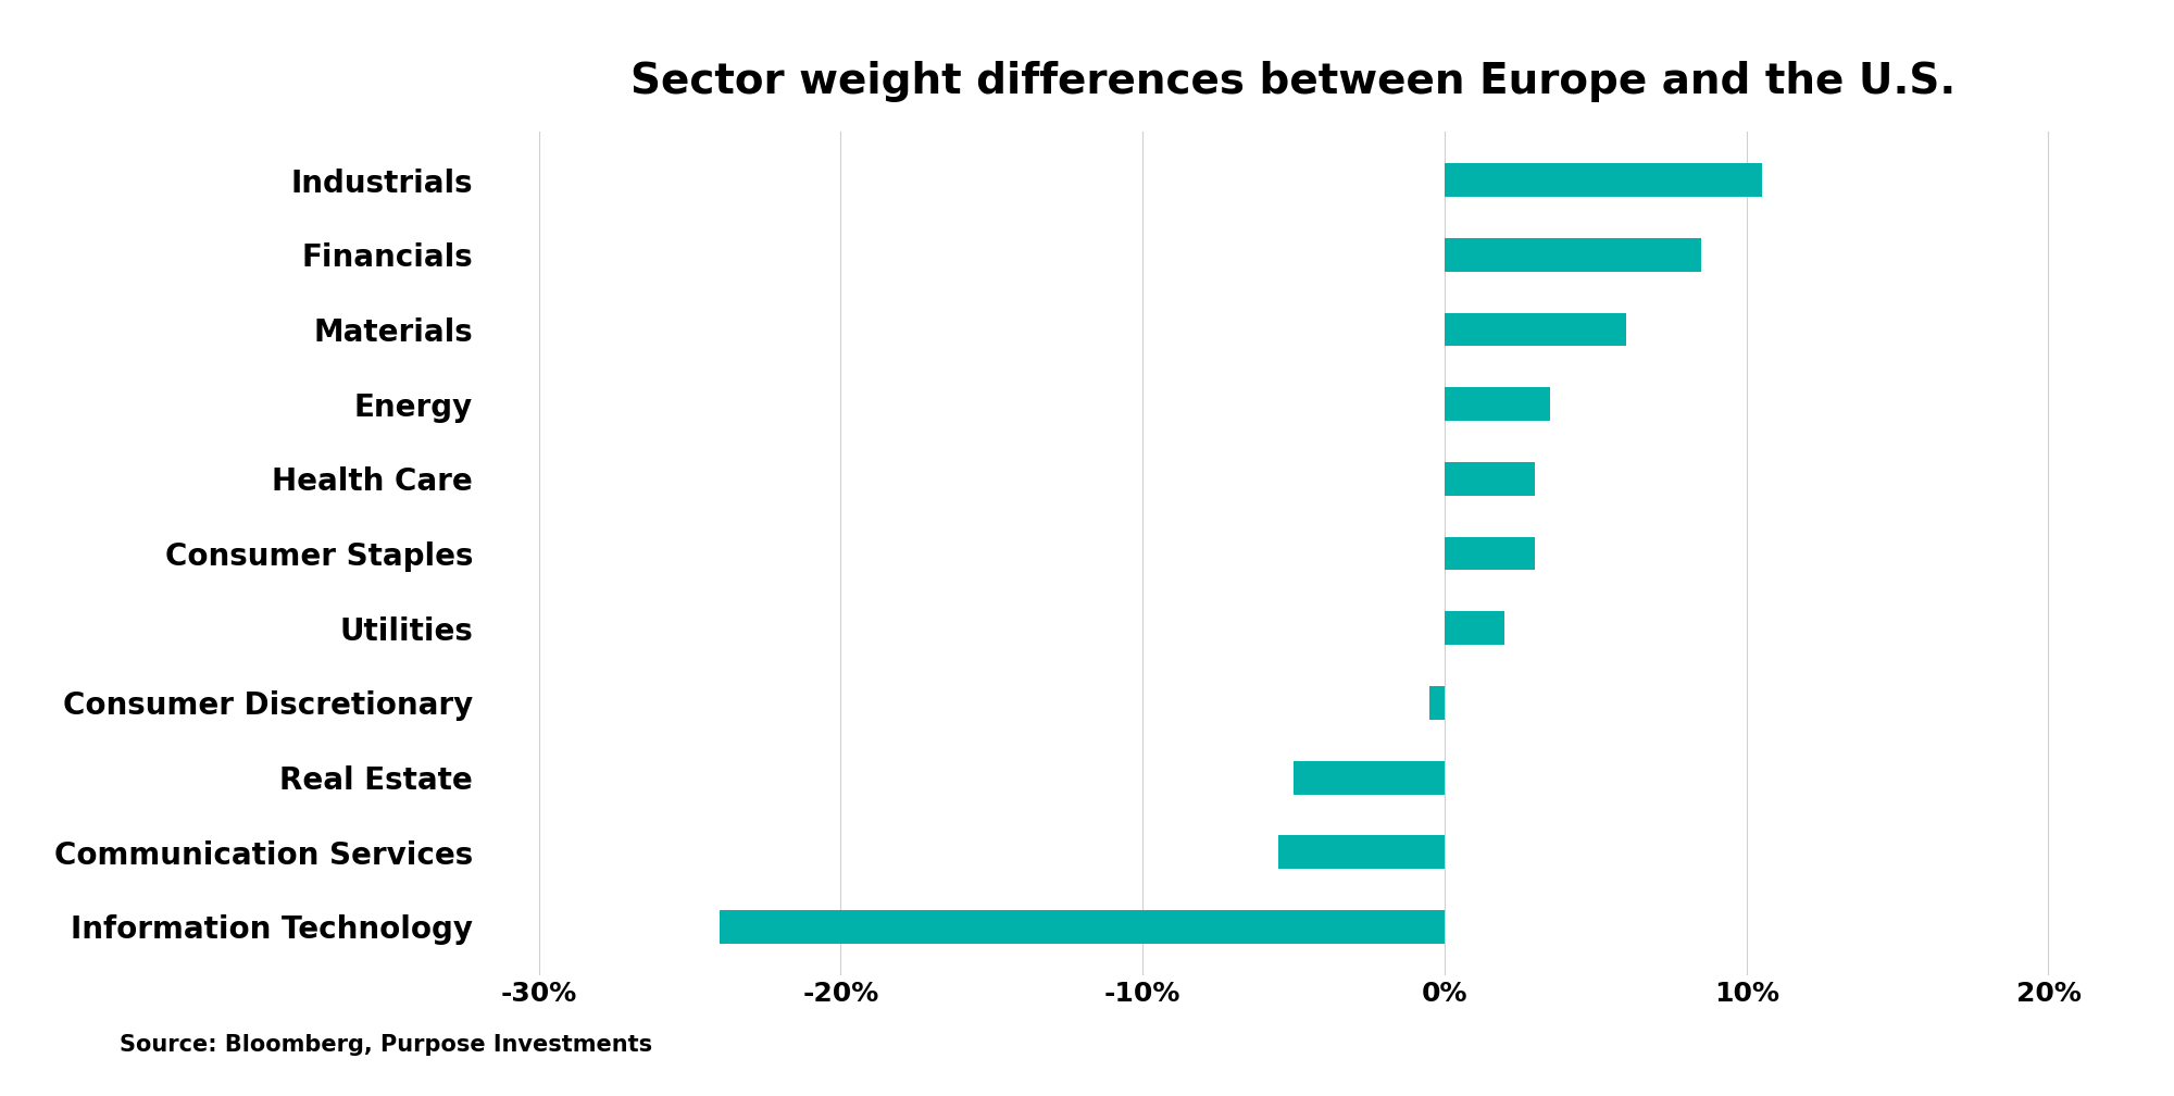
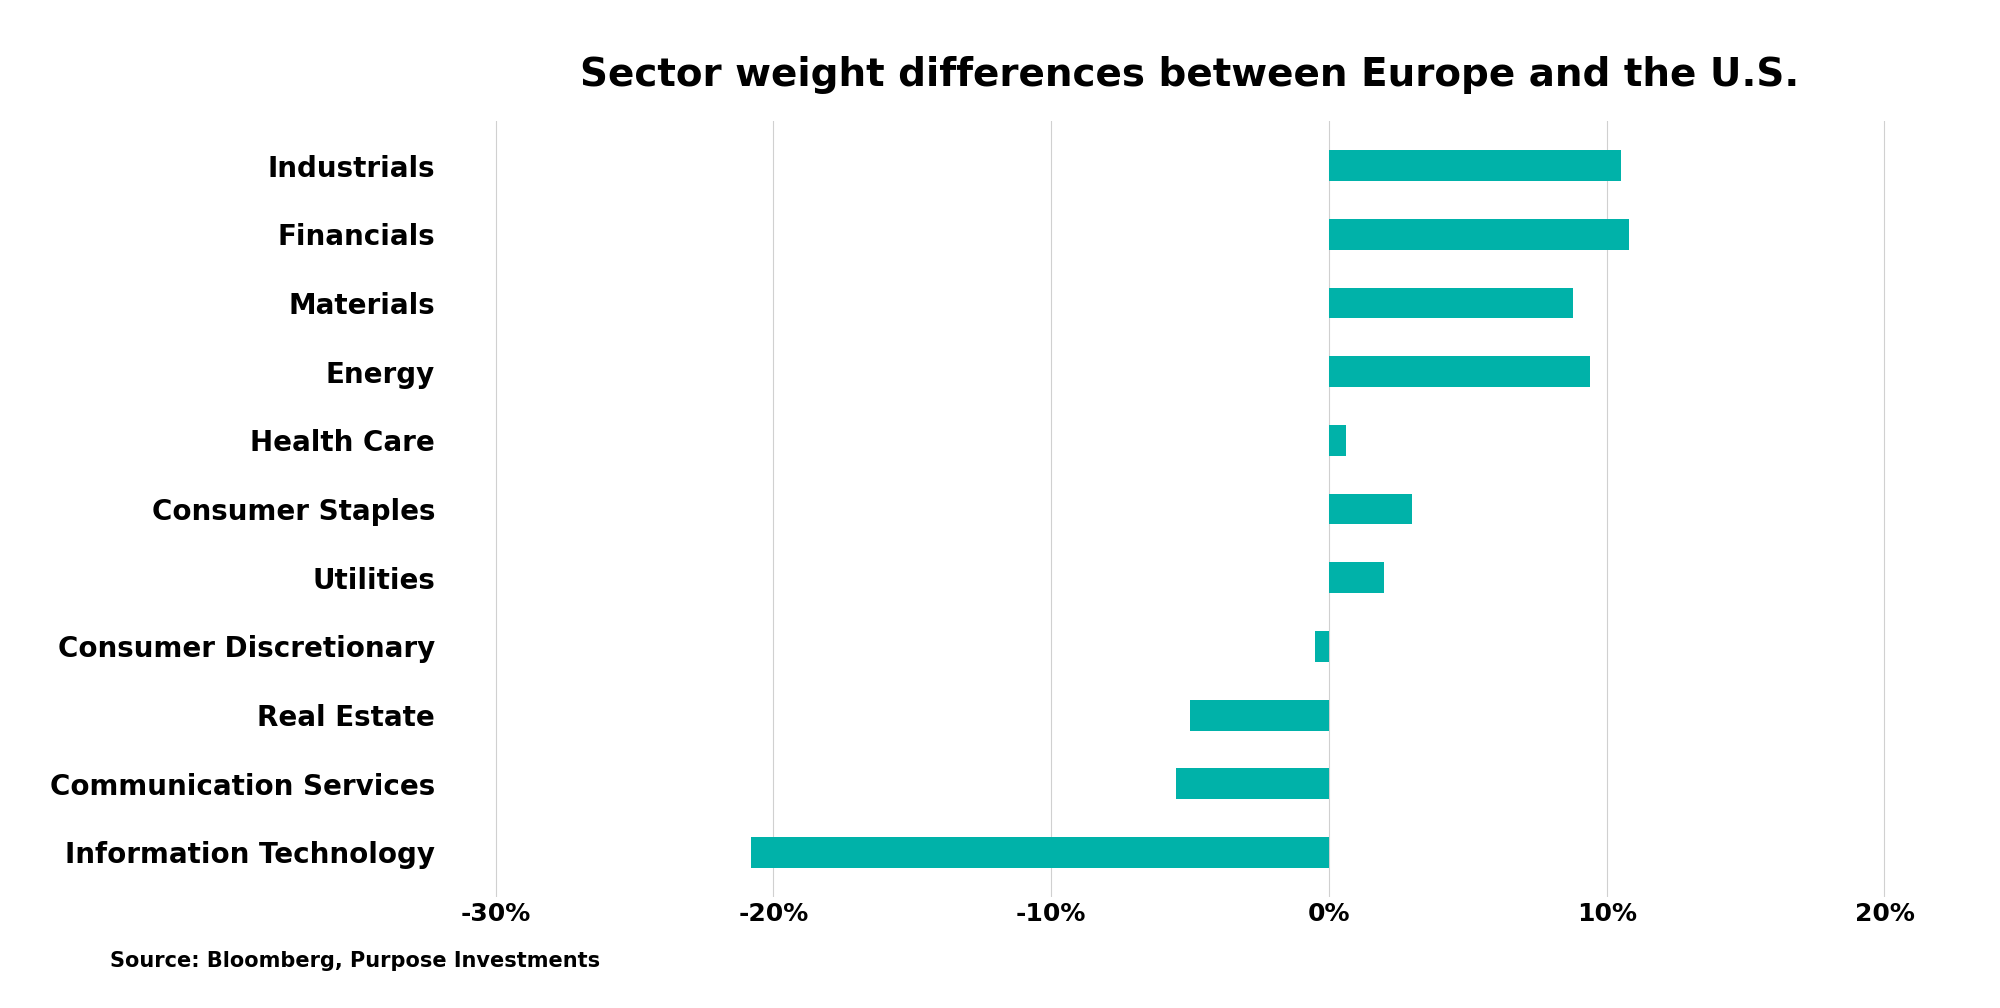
Financials: 8.5% -> 10.8%
Materials: 6.0% -> 8.8%
Energy: 3.5% -> 9.4%
Health Care: 3.0% -> 0.6%
Information Technology: -24.0% -> -20.8%
